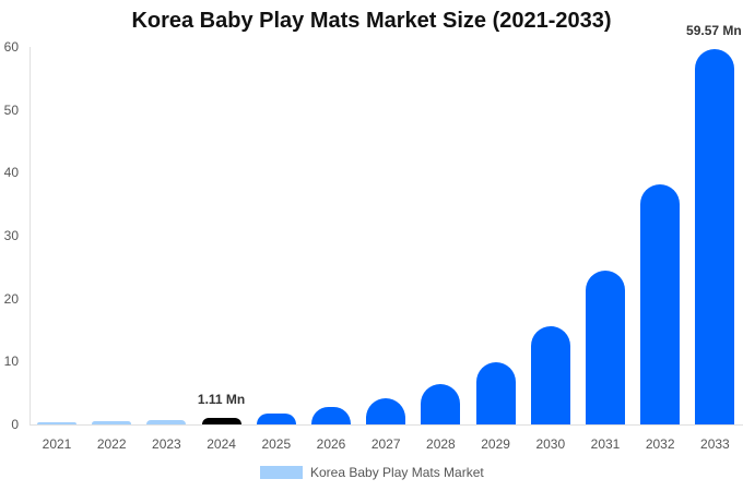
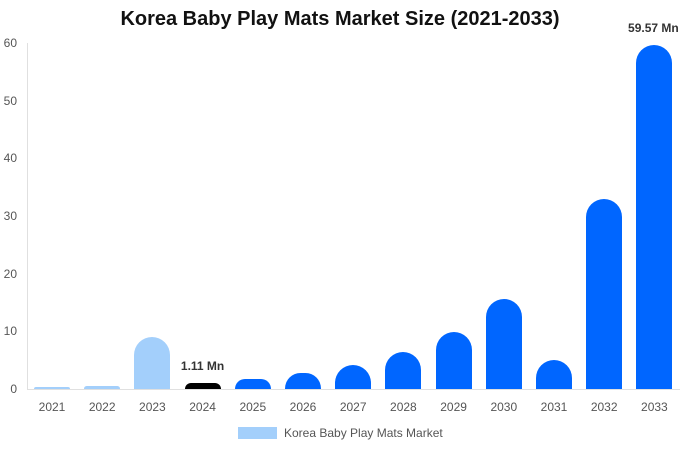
2023: 1 -> 9
2031: 24 -> 5
2032: 38 -> 33
